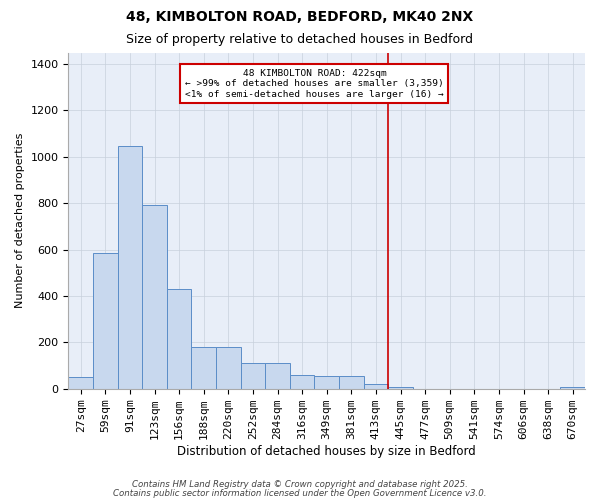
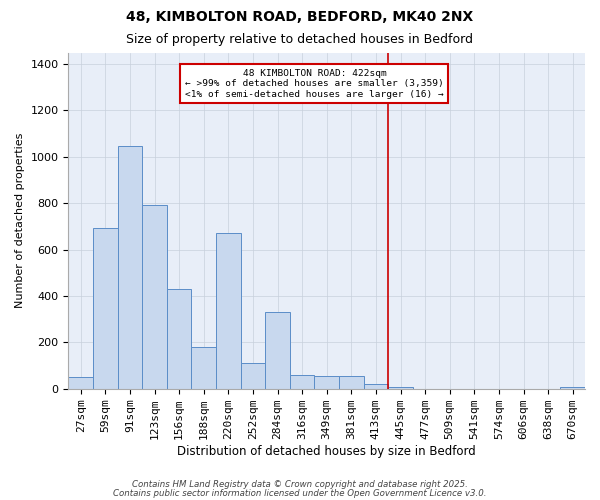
59sqm: 585 -> 695
220sqm: 178 -> 670
284sqm: 112 -> 330
